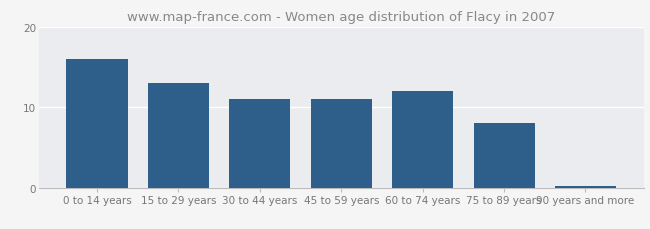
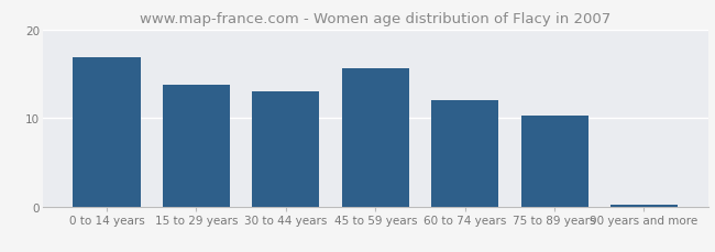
0 to 14 years: 16.0 -> 16.8
15 to 29 years: 13.0 -> 13.8
30 to 44 years: 11.0 -> 13.0
45 to 59 years: 11.0 -> 15.6
75 to 89 years: 8.0 -> 10.2
